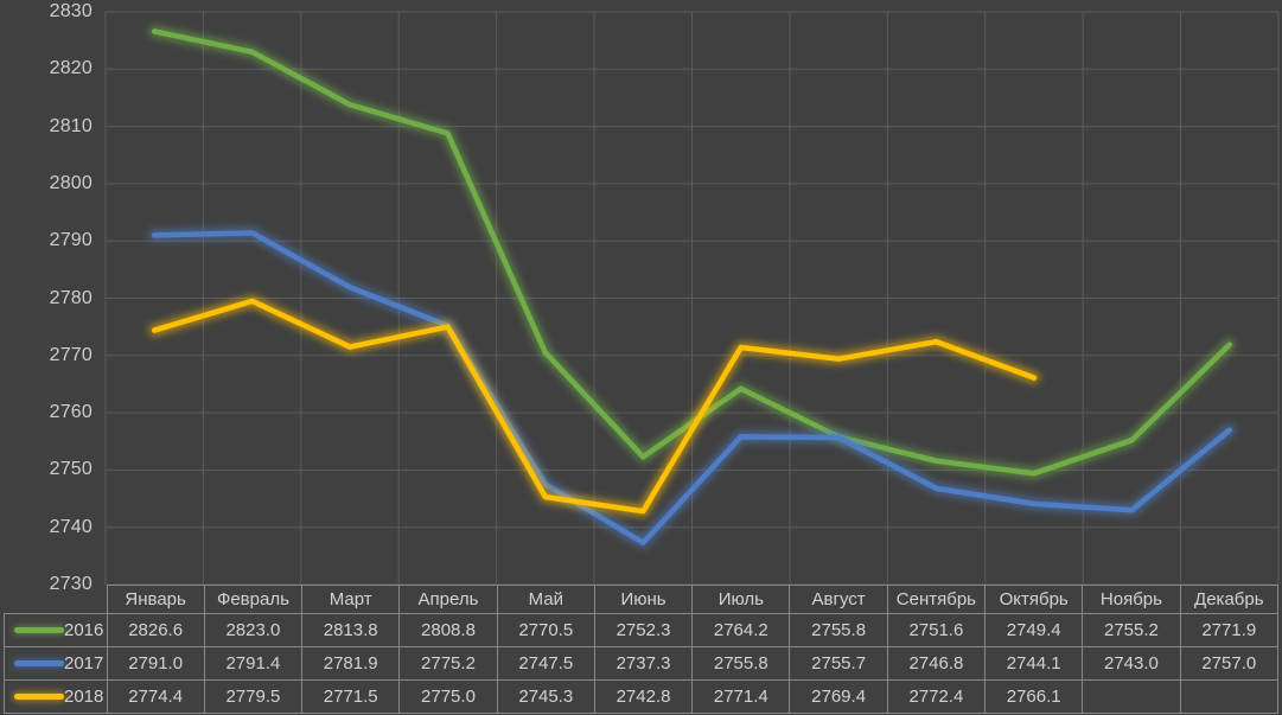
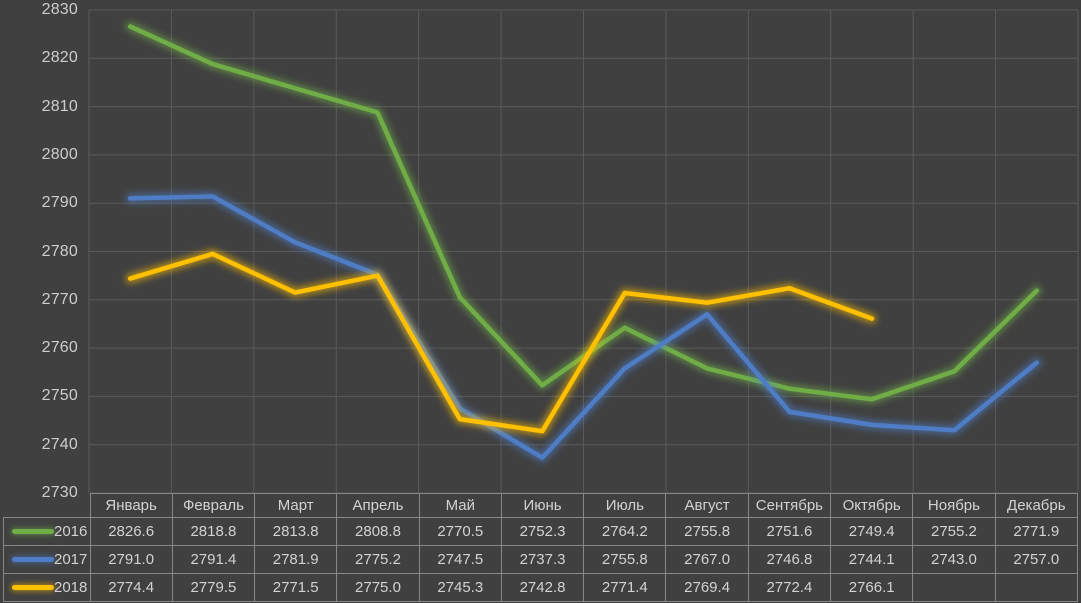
2016/Февраль: 2823.0 -> 2818.8
2017/Август: 2755.7 -> 2767.0
